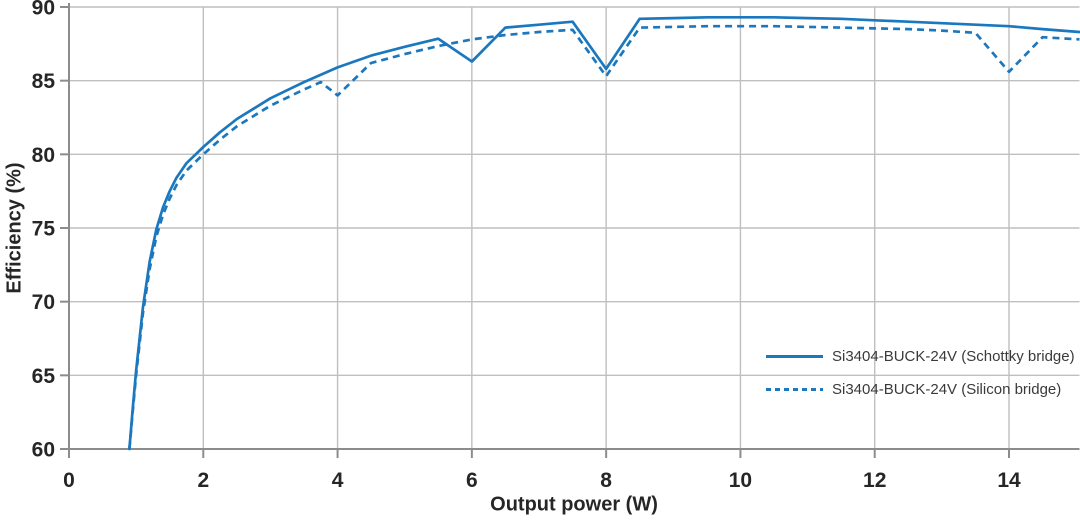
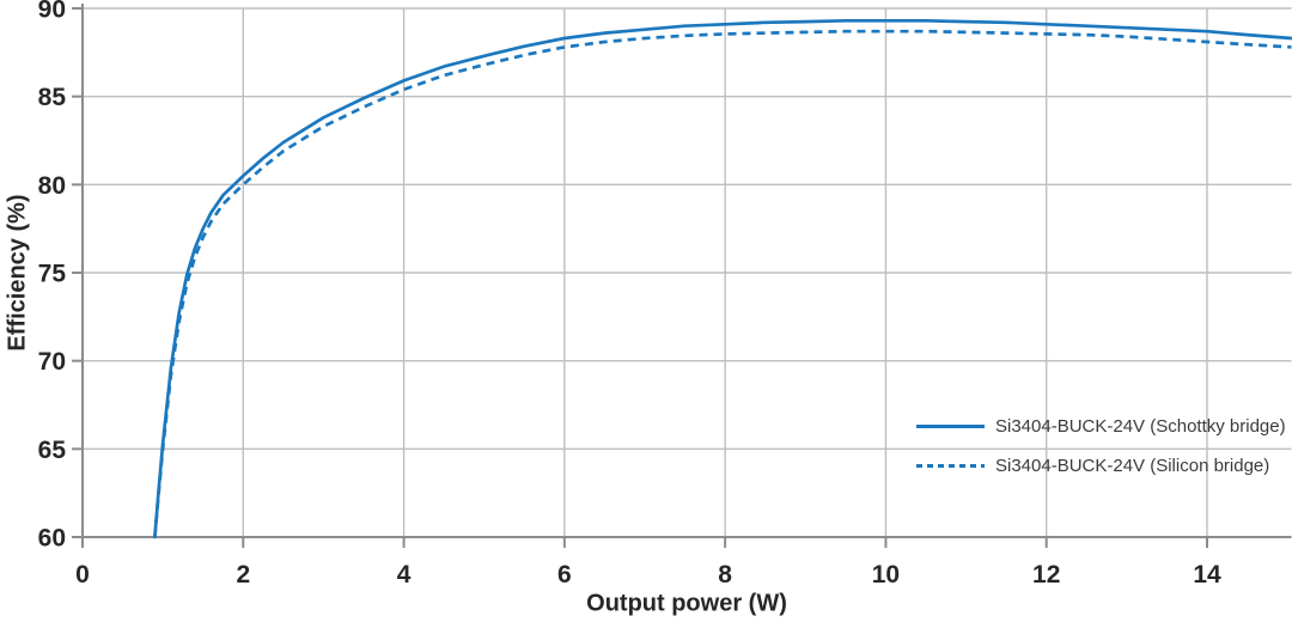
Si3404-BUCK-24V (Silicon bridge)/4: 84.0 -> 85.4
Si3404-BUCK-24V (Schottky bridge)/6: 86.3 -> 88.3
Si3404-BUCK-24V (Schottky bridge)/8: 85.8 -> 89.1
Si3404-BUCK-24V (Silicon bridge)/8: 85.3 -> 88.5
Si3404-BUCK-24V (Silicon bridge)/14: 85.6 -> 88.1
